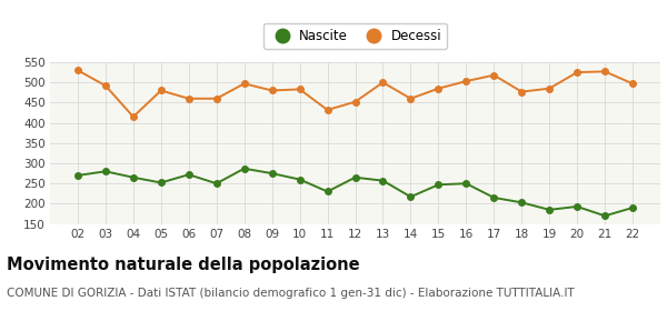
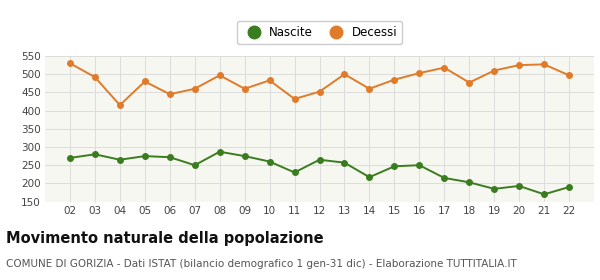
Nascite/05: 252 -> 275
Decessi/06: 460 -> 445
Decessi/09: 480 -> 460
Decessi/19: 485 -> 510
